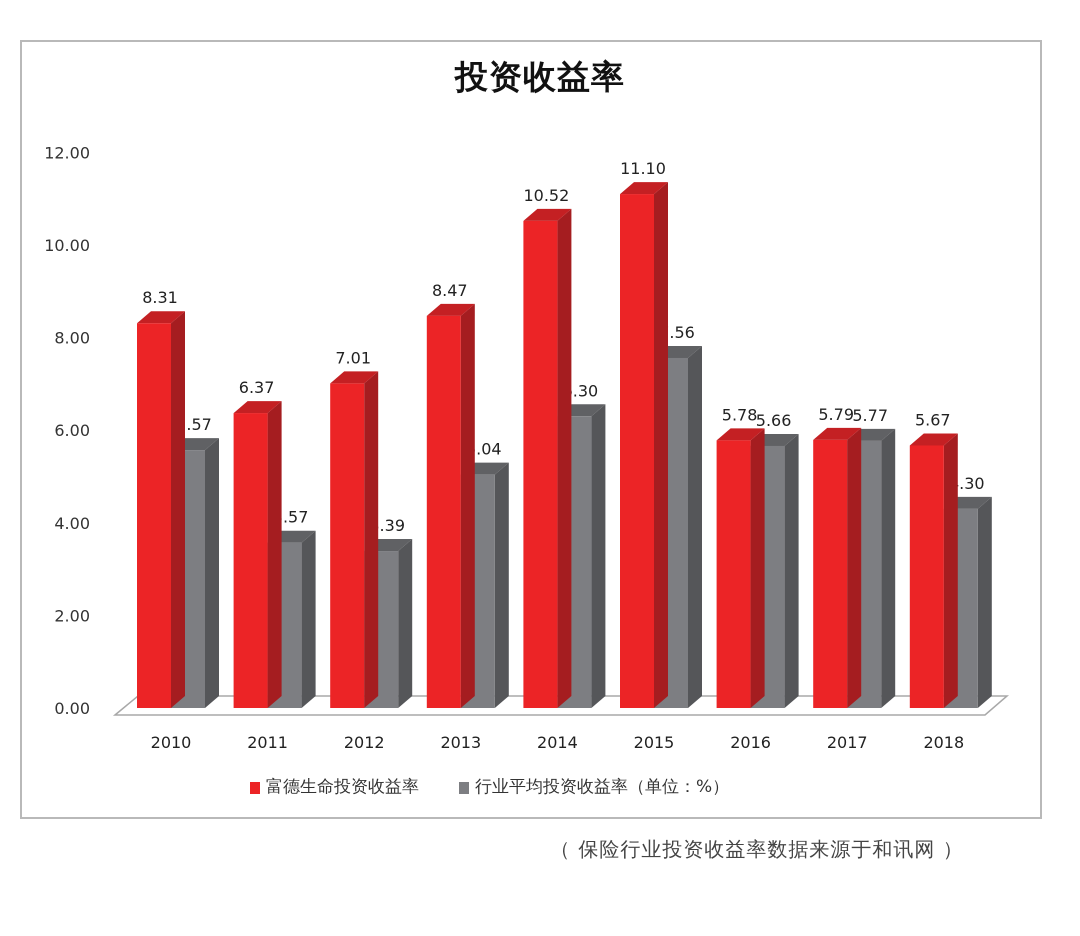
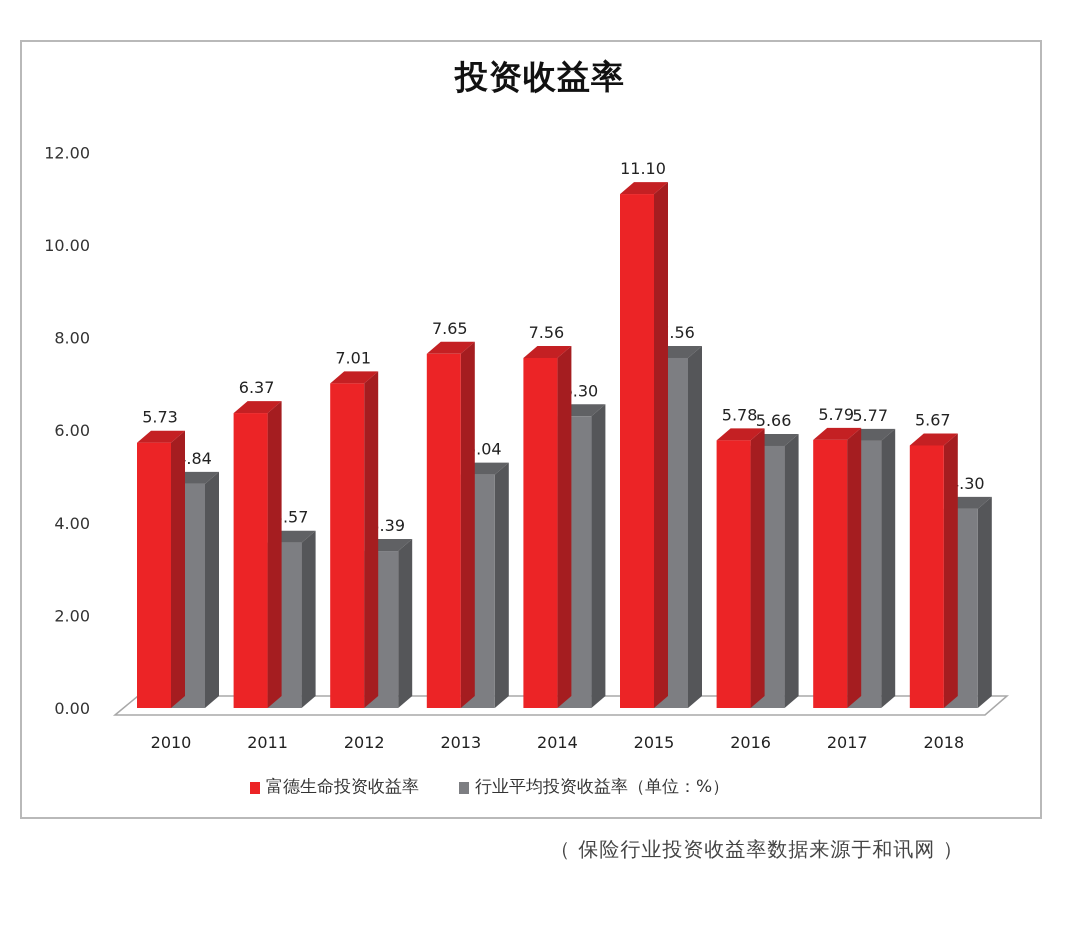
富德生命投资收益率/2010: 8.31 -> 5.73
行业平均投资收益率（单位：%）/2010: 5.57 -> 4.84
富德生命投资收益率/2013: 8.47 -> 7.65
富德生命投资收益率/2014: 10.52 -> 7.56
